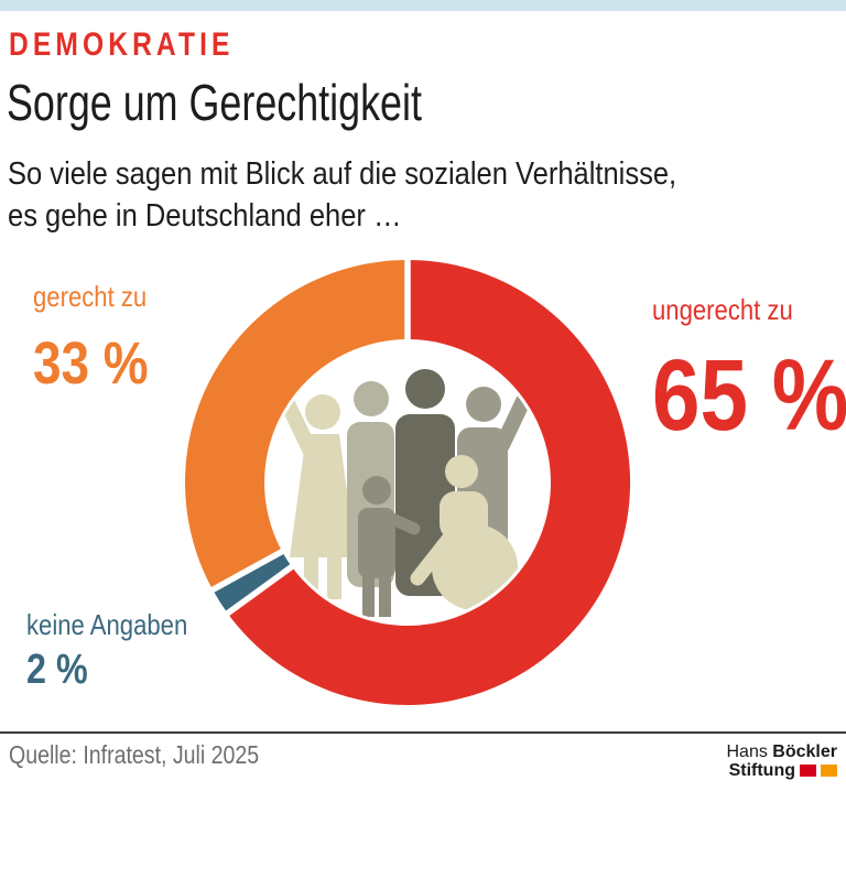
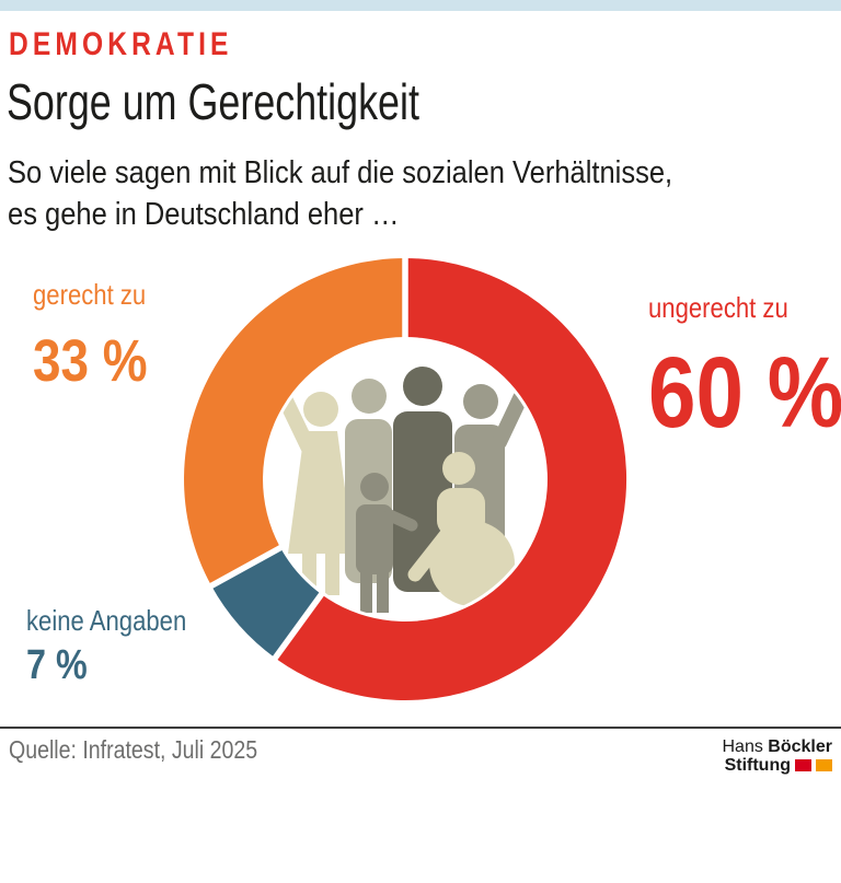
ungerecht zu: 65 -> 60
keine Angaben: 2 -> 7
